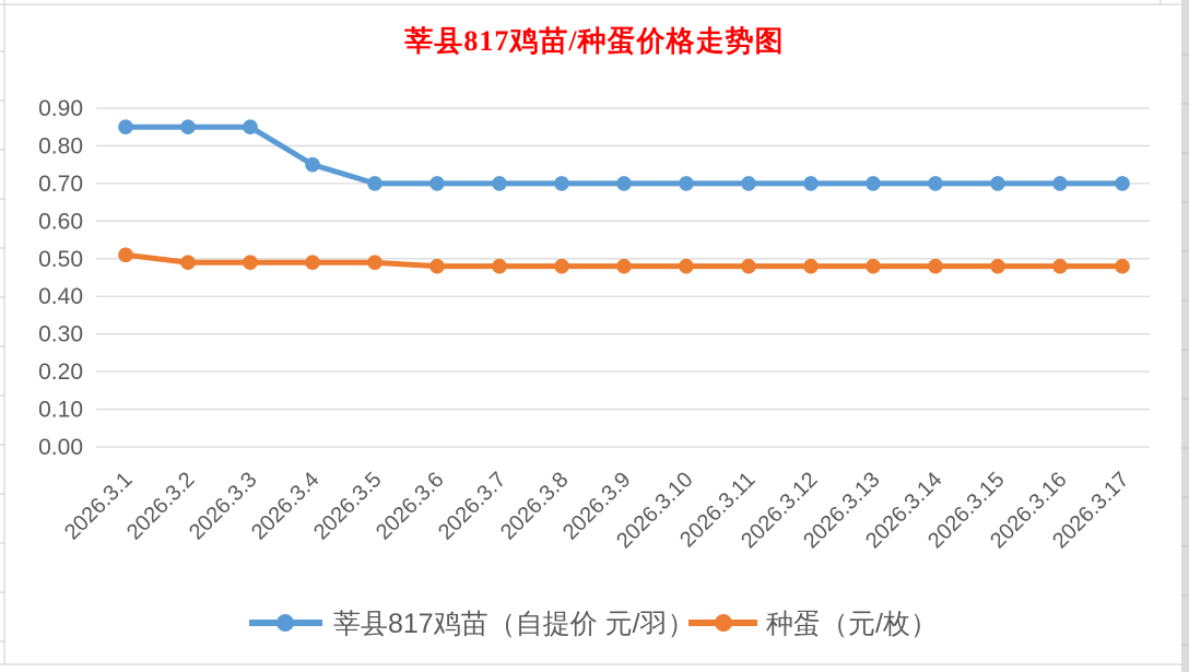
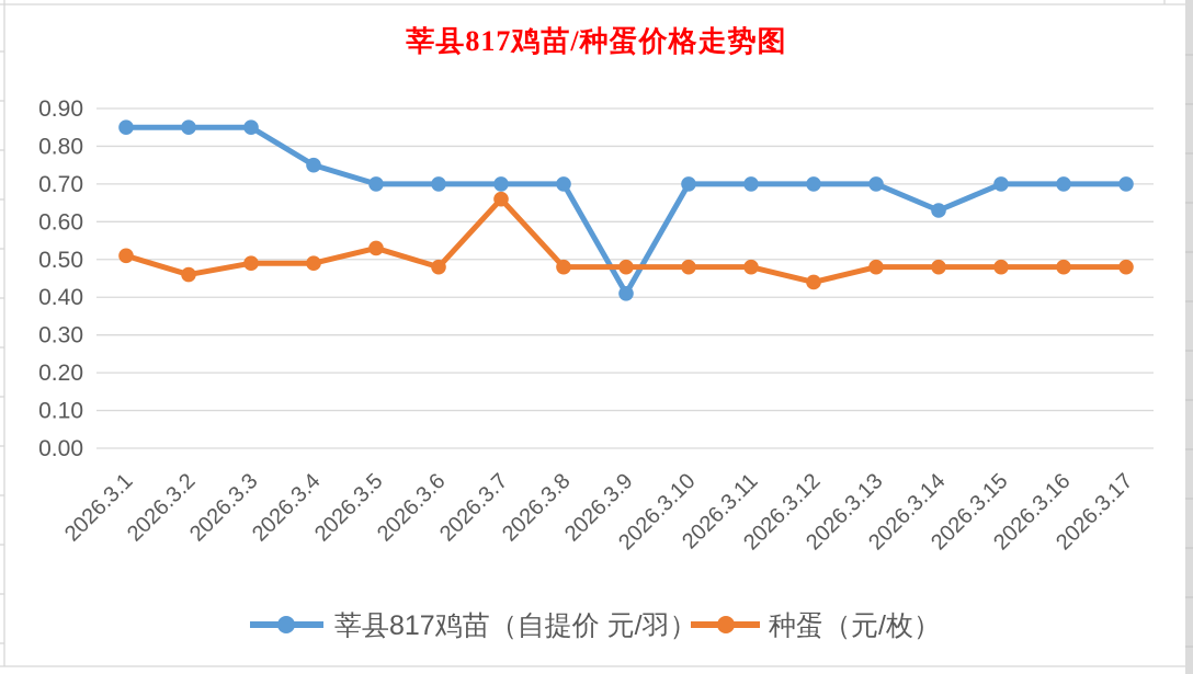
种蛋（元/枚）/2026.3.2: 0.49 -> 0.46
种蛋（元/枚）/2026.3.5: 0.49 -> 0.53
种蛋（元/枚）/2026.3.7: 0.48 -> 0.66
莘县817鸡苗（自提价 元/羽）/2026.3.9: 0.70 -> 0.41
种蛋（元/枚）/2026.3.12: 0.48 -> 0.44
莘县817鸡苗（自提价 元/羽）/2026.3.14: 0.70 -> 0.63
